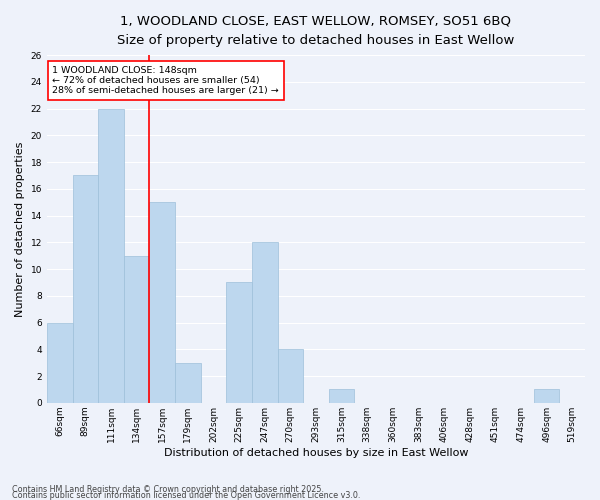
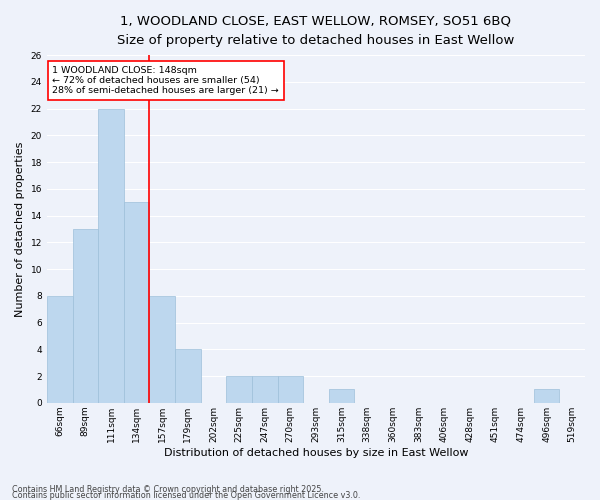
66sqm: 6 -> 8
89sqm: 17 -> 13
134sqm: 11 -> 15
157sqm: 15 -> 8
179sqm: 3 -> 4
225sqm: 9 -> 2
247sqm: 12 -> 2
270sqm: 4 -> 2
